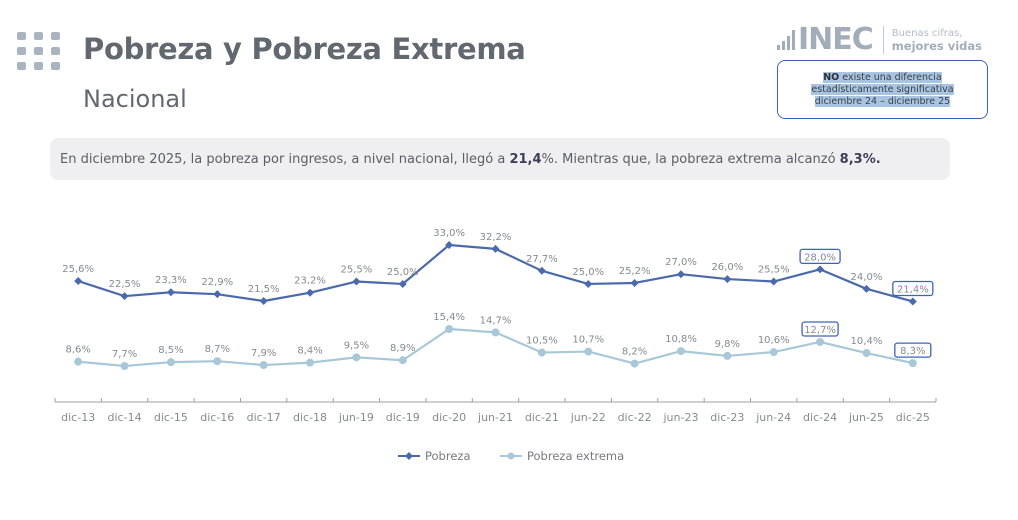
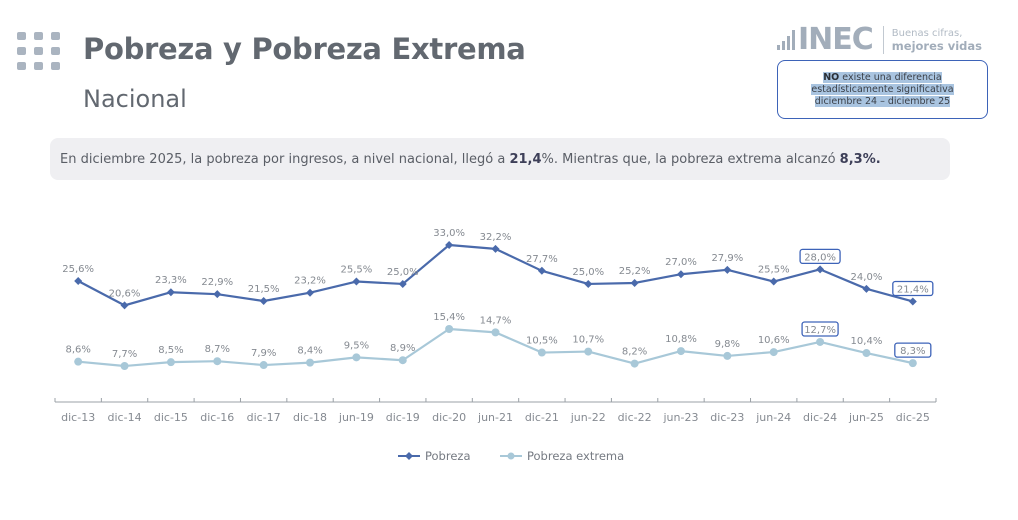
Pobreza/dic-14: 22,5% -> 20,6%
Pobreza/dic-23: 26,0% -> 27,9%
